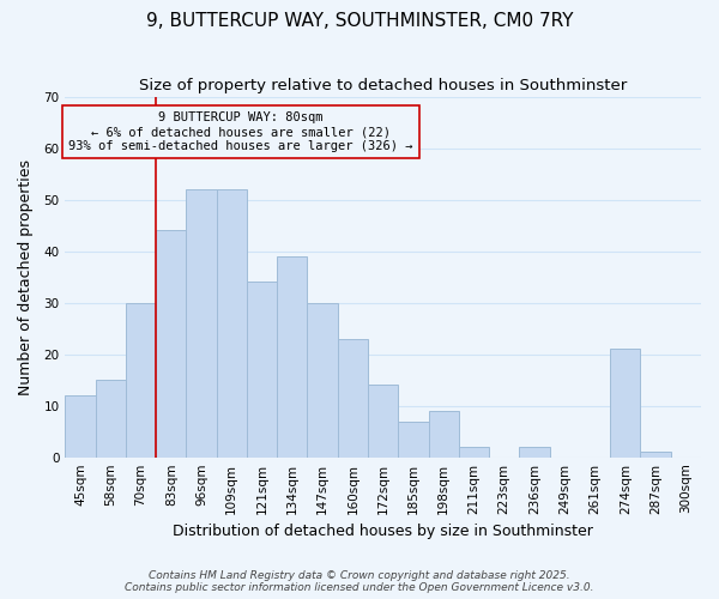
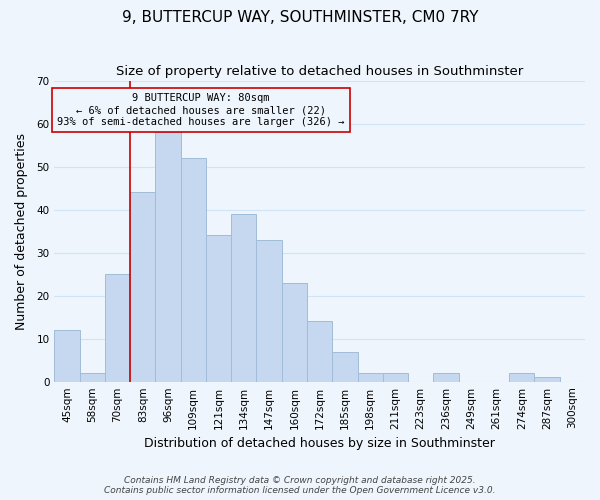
58sqm: 15 -> 2
70sqm: 30 -> 25
96sqm: 52 -> 58
147sqm: 30 -> 33
198sqm: 9 -> 2
274sqm: 21 -> 2
